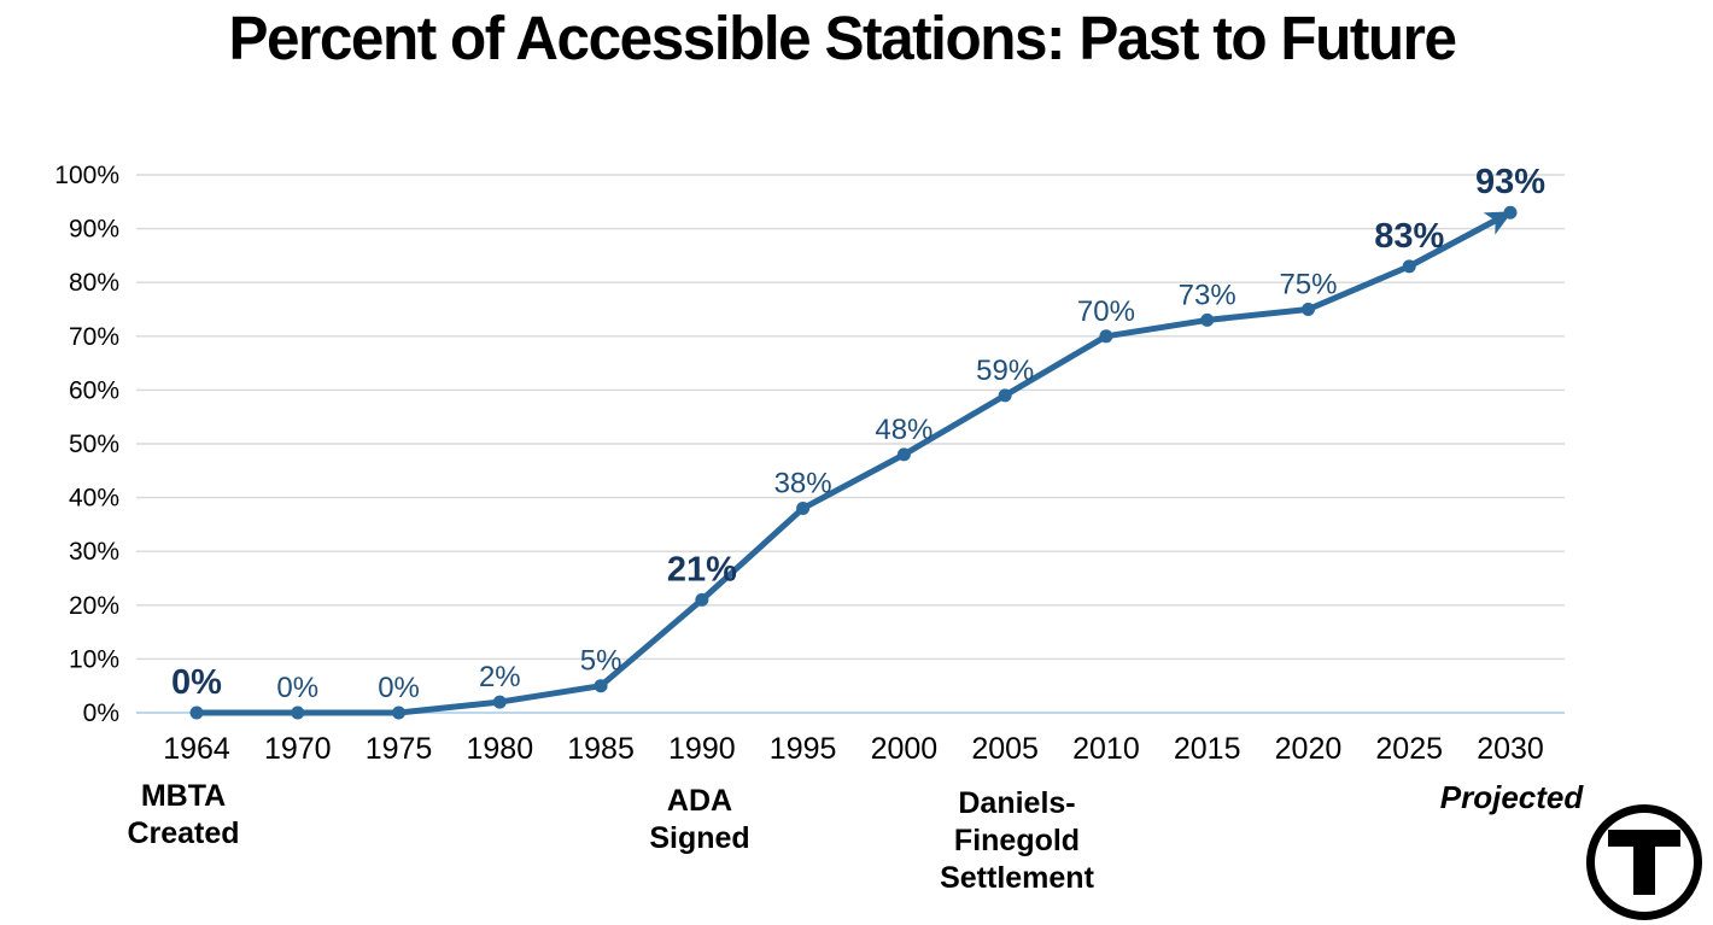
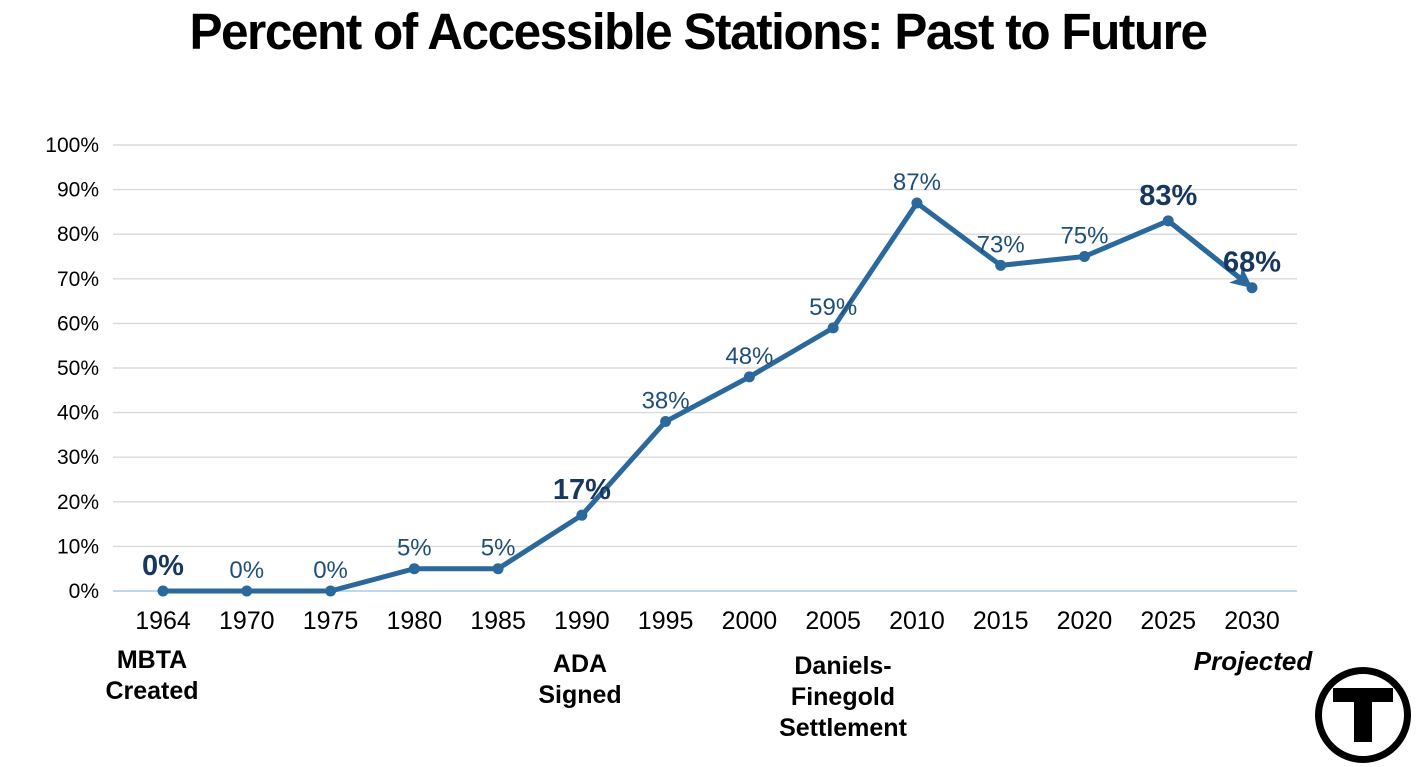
1980: 2% -> 5%
1990: 21% -> 17%
2010: 70% -> 87%
2030: 93% -> 68%
